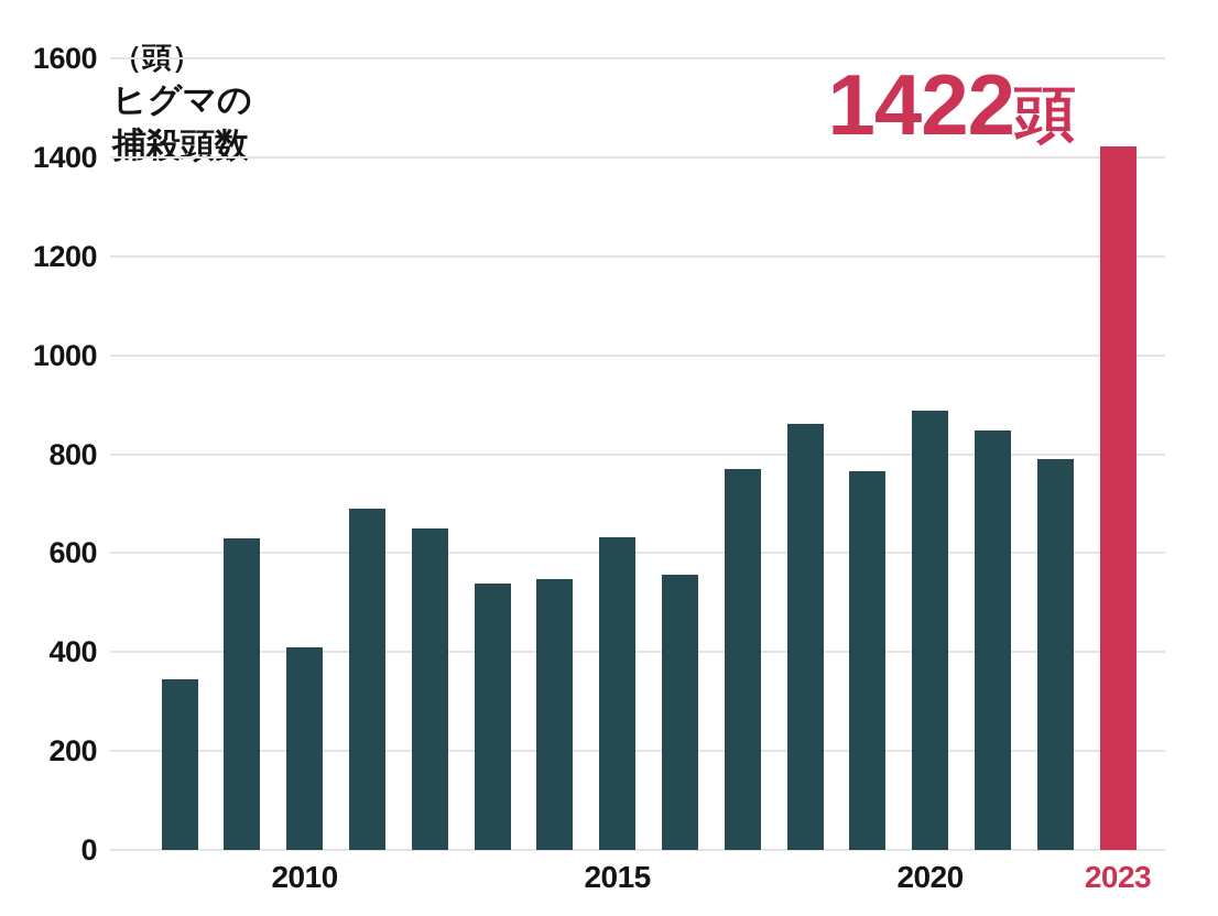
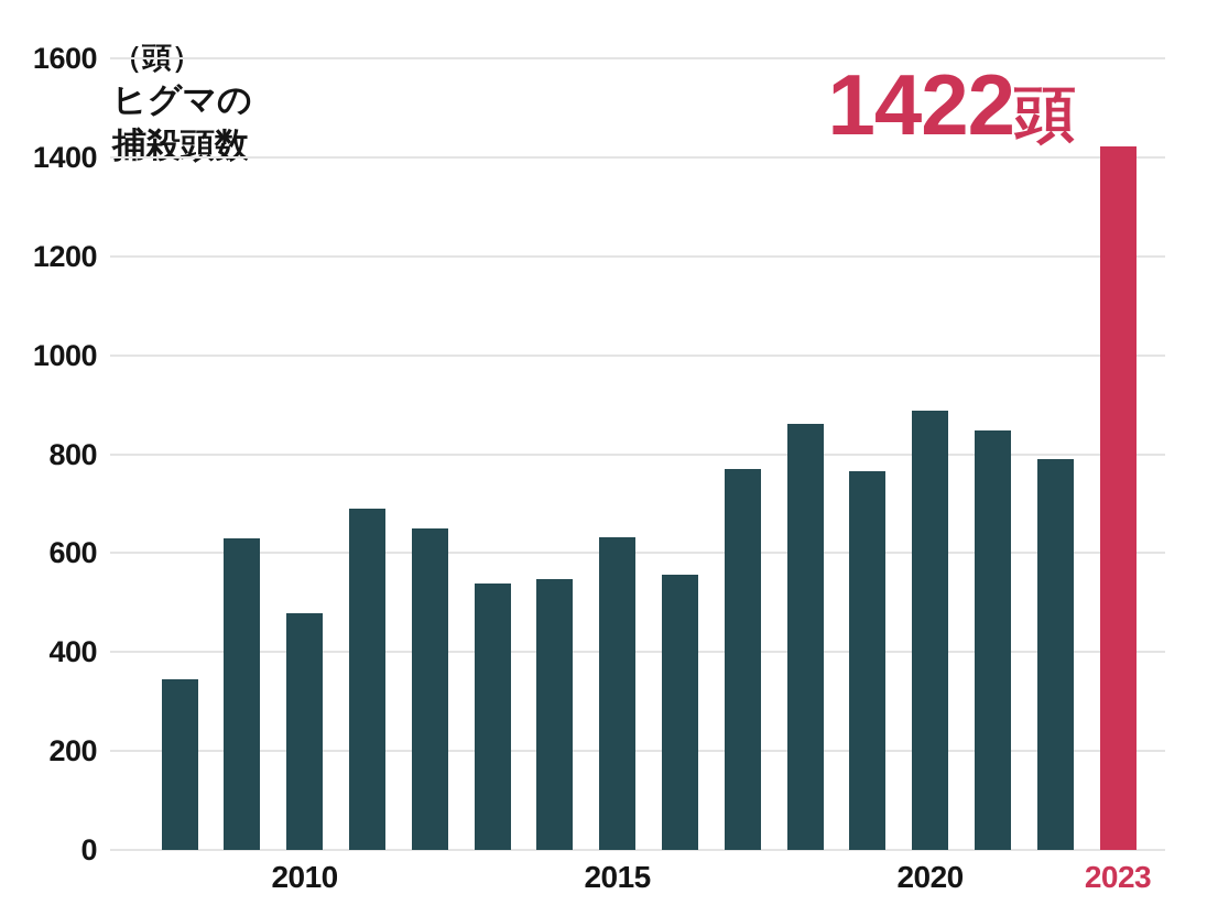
2010: 410 -> 480
